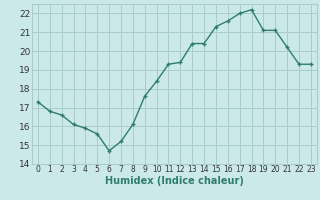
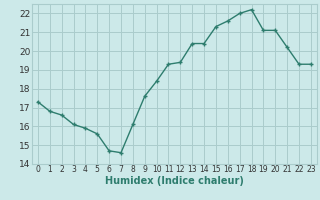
7: 15.2 -> 14.6
